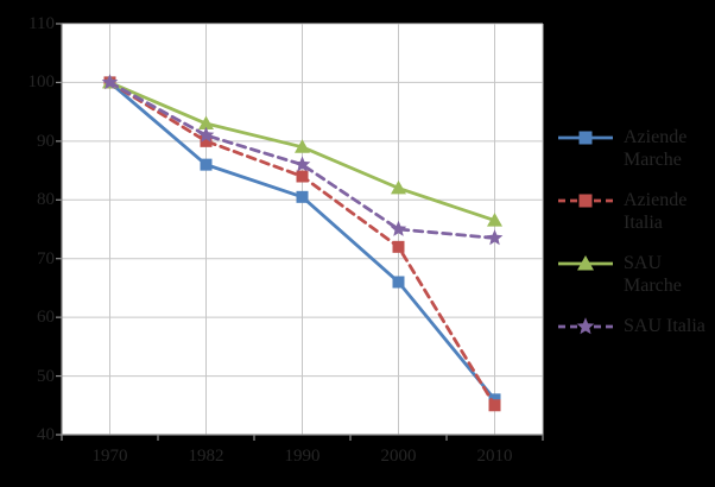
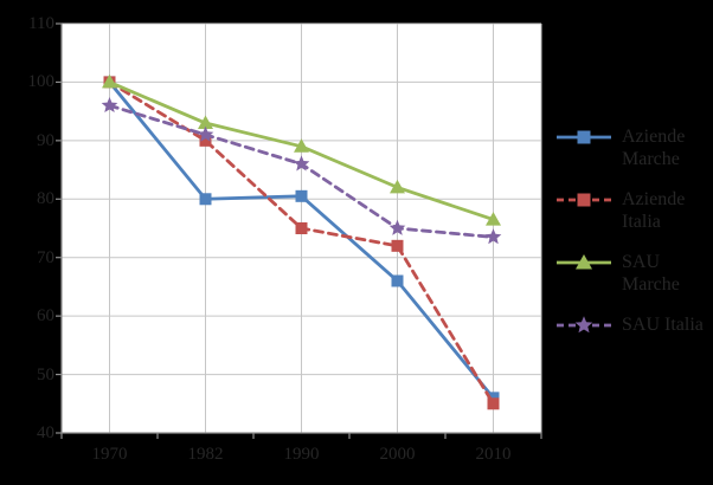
SAU Italia/1970: 100 -> 96
Aziende Marche/1982: 86 -> 80
Aziende Italia/1990: 84 -> 75
